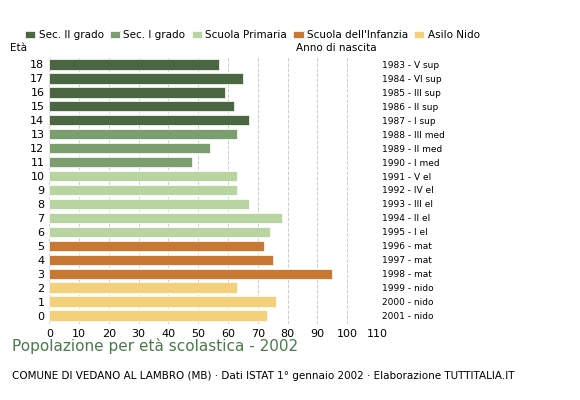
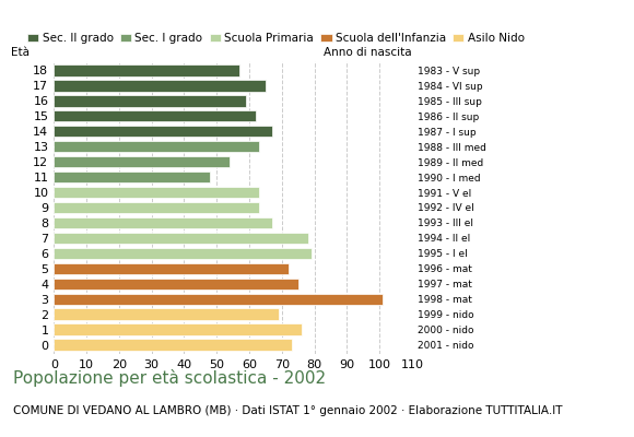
6: 74 -> 79
3: 95 -> 101
2: 63 -> 69
